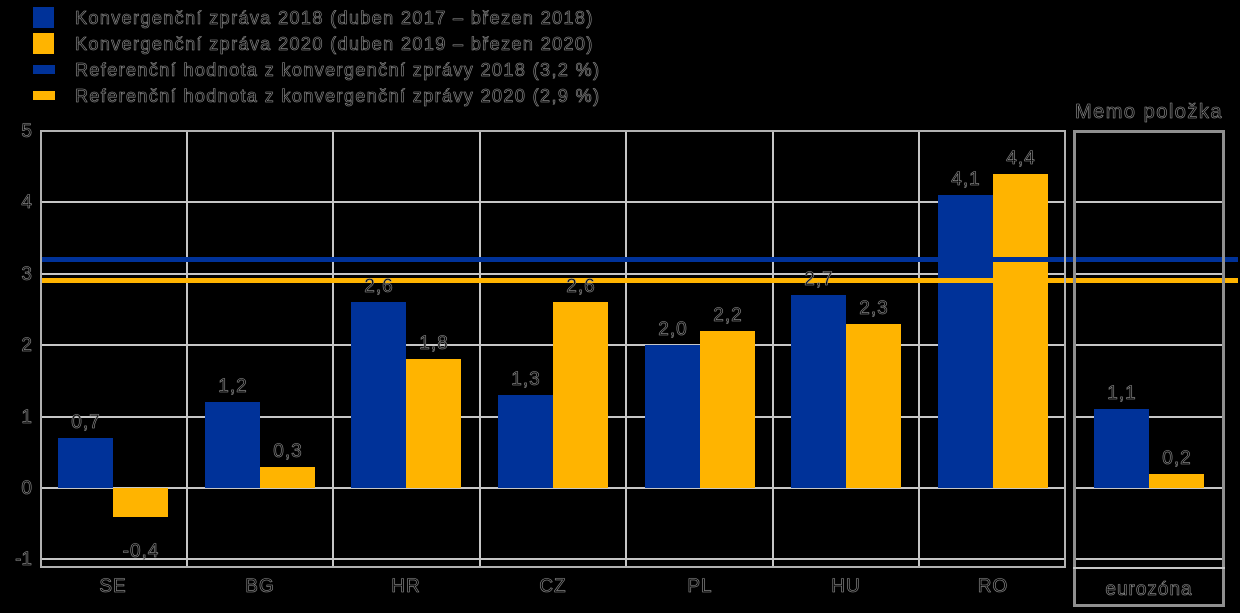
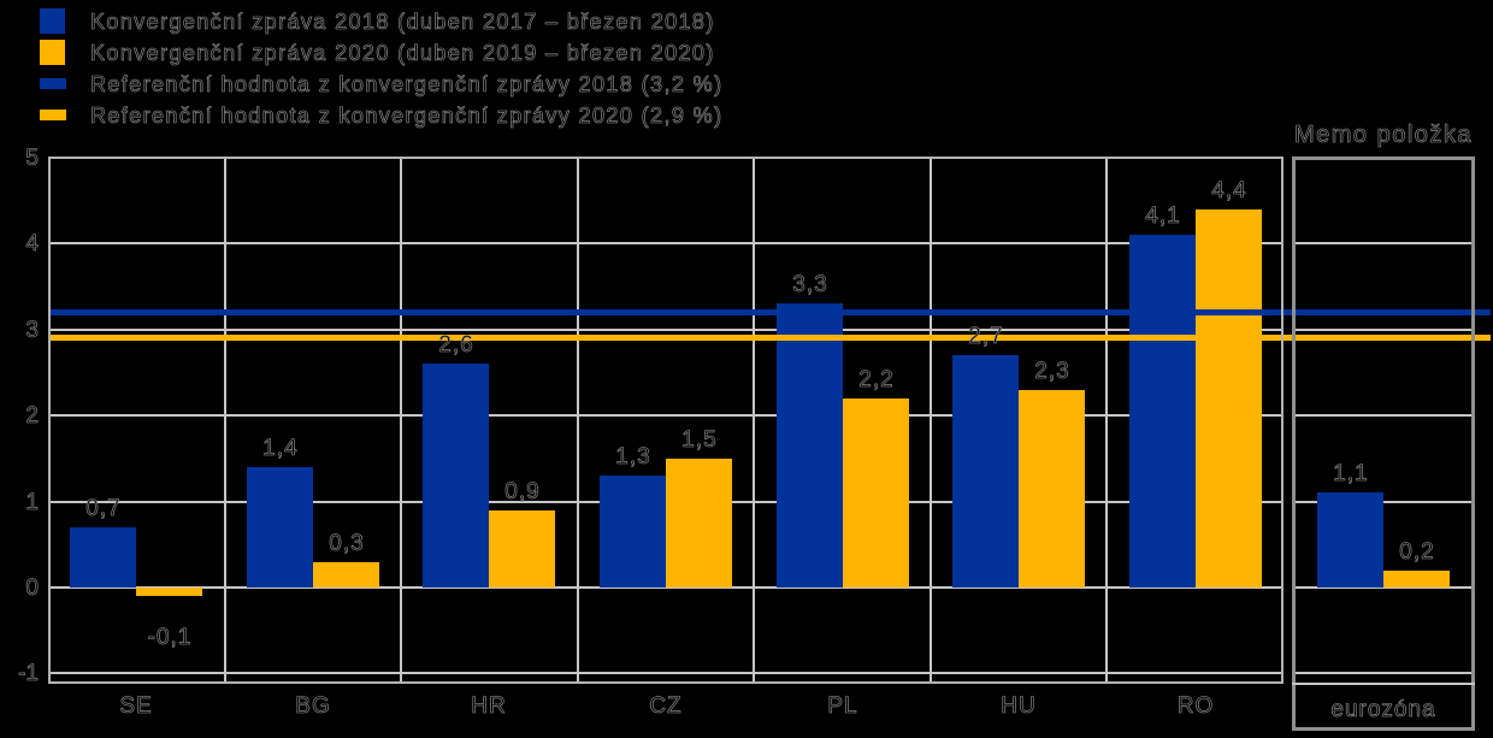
Konvergenční zpráva 2020 (duben 2019 – březen 2020)/SE: -0,4 -> -0,1
Konvergenční zpráva 2018 (duben 2017 – březen 2018)/BG: 1,2 -> 1,4
Konvergenční zpráva 2020 (duben 2019 – březen 2020)/HR: 1,8 -> 0,9
Konvergenční zpráva 2020 (duben 2019 – březen 2020)/CZ: 2,6 -> 1,5
Konvergenční zpráva 2018 (duben 2017 – březen 2018)/PL: 2,0 -> 3,3
